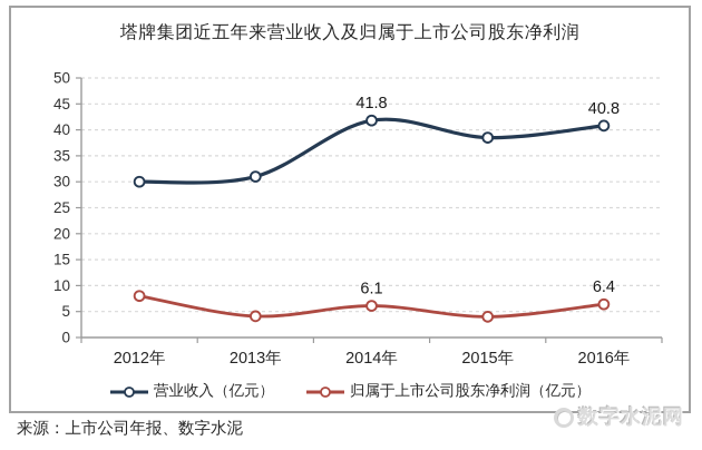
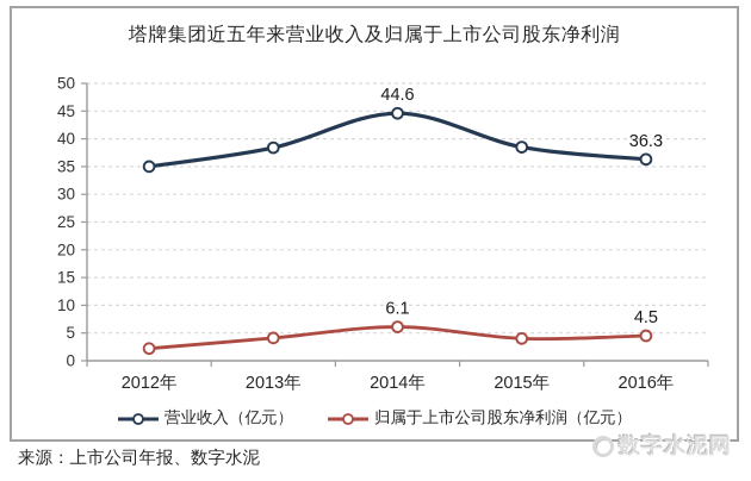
营业收入（亿元）/2012年: 30 -> 35
归属于上市公司股东净利润（亿元）/2012年: 8 -> 2
营业收入（亿元）/2013年: 31 -> 38
营业收入（亿元）/2014年: 41.8 -> 44.6
营业收入（亿元）/2016年: 40.8 -> 36.3
归属于上市公司股东净利润（亿元）/2016年: 6.4 -> 4.5
